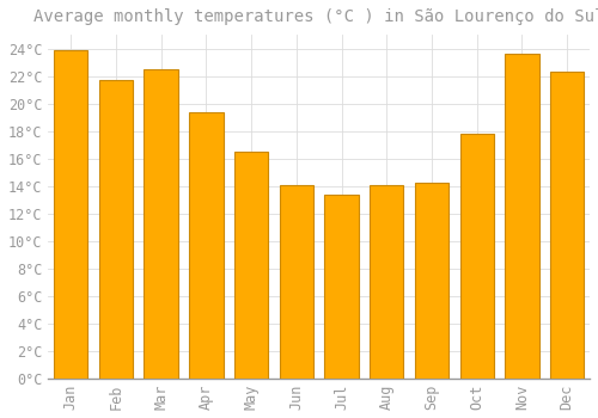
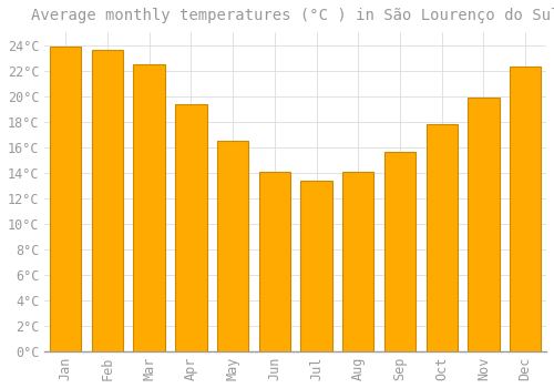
Feb: 21.7°C -> 23.6°C
Sep: 14.2°C -> 15.6°C
Nov: 23.6°C -> 19.9°C
